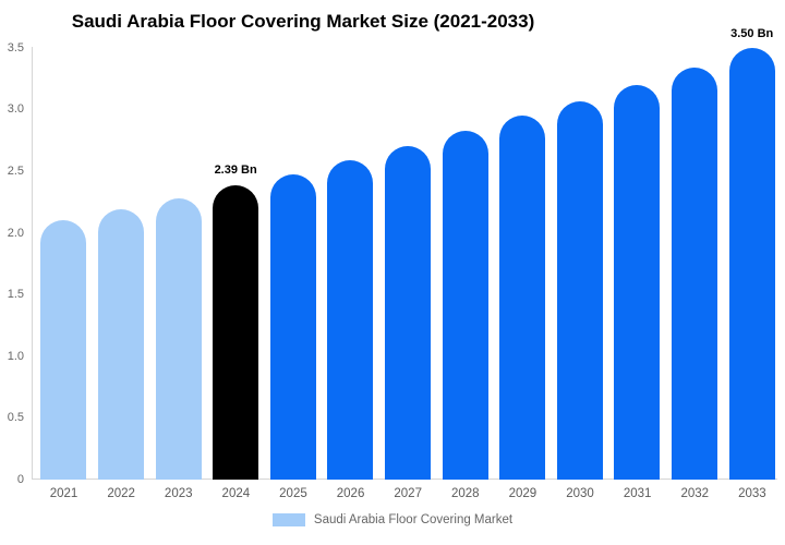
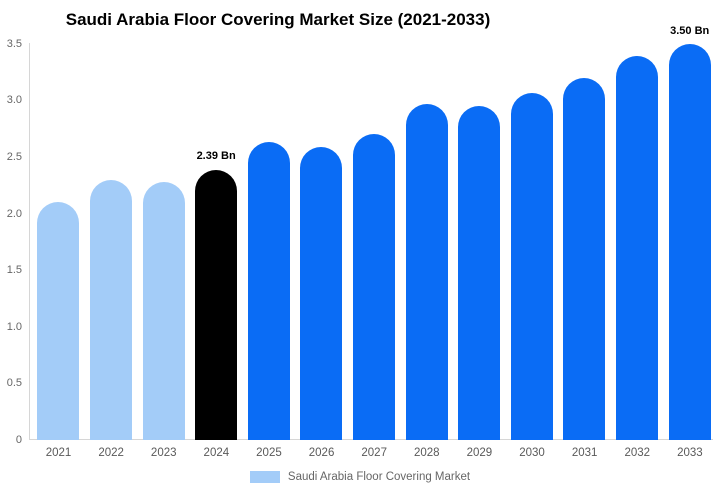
2022: 2.19 -> 2.30
2025: 2.47 -> 2.63
2028: 2.83 -> 2.97
2032: 3.34 -> 3.39
